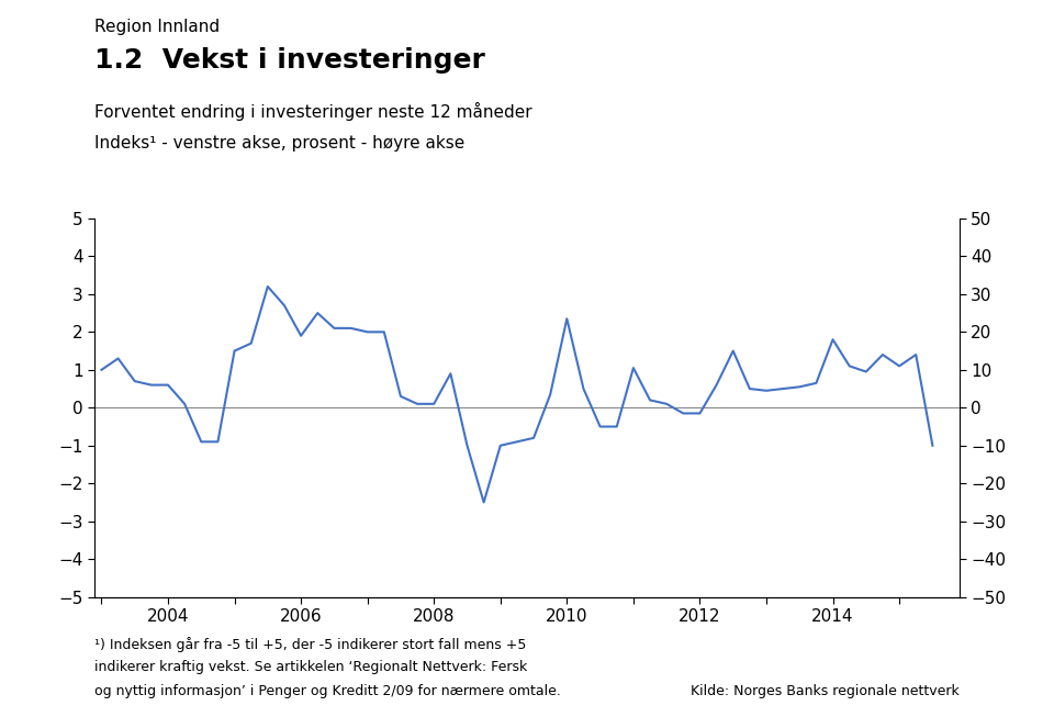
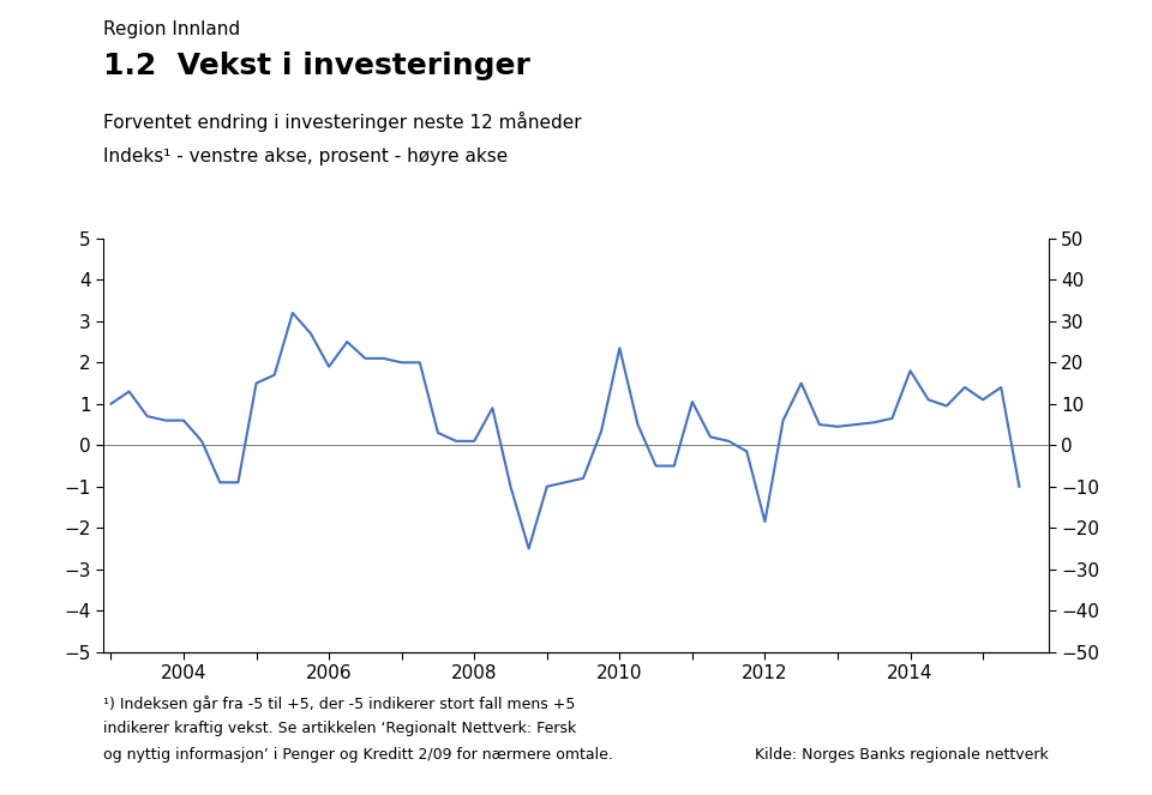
2012: -0.15 -> -1.85
